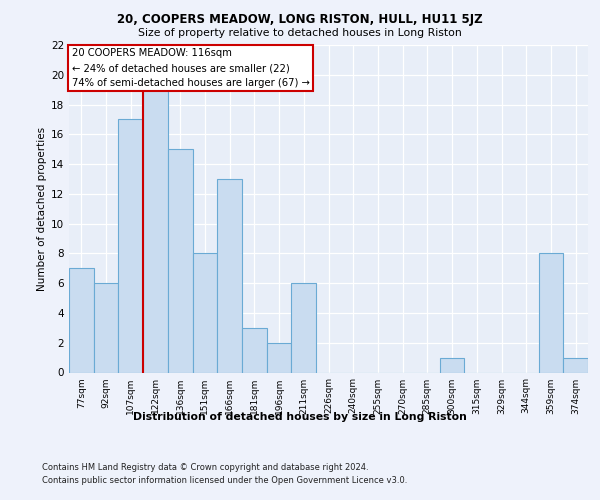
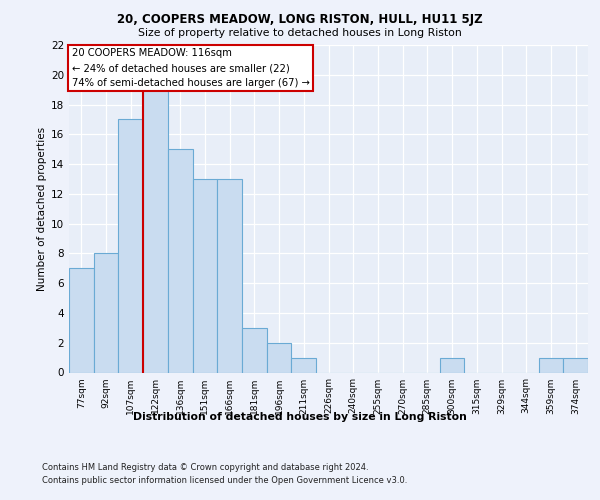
92sqm: 6 -> 8
151sqm: 8 -> 13
211sqm: 6 -> 1
359sqm: 8 -> 1
